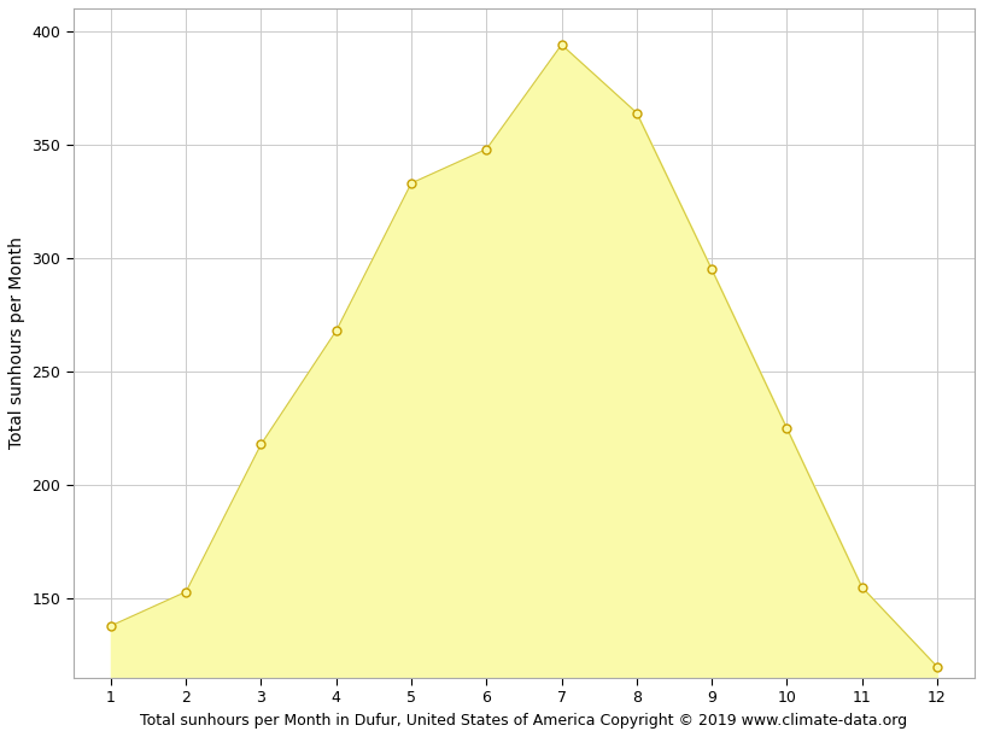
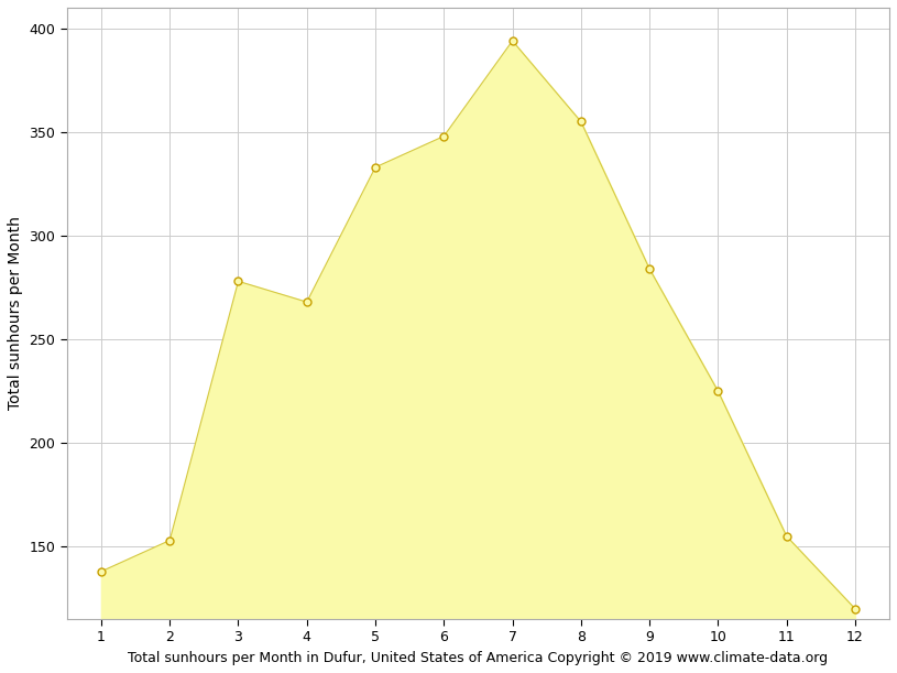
3: 218 -> 278
8: 364 -> 355
9: 295 -> 284
